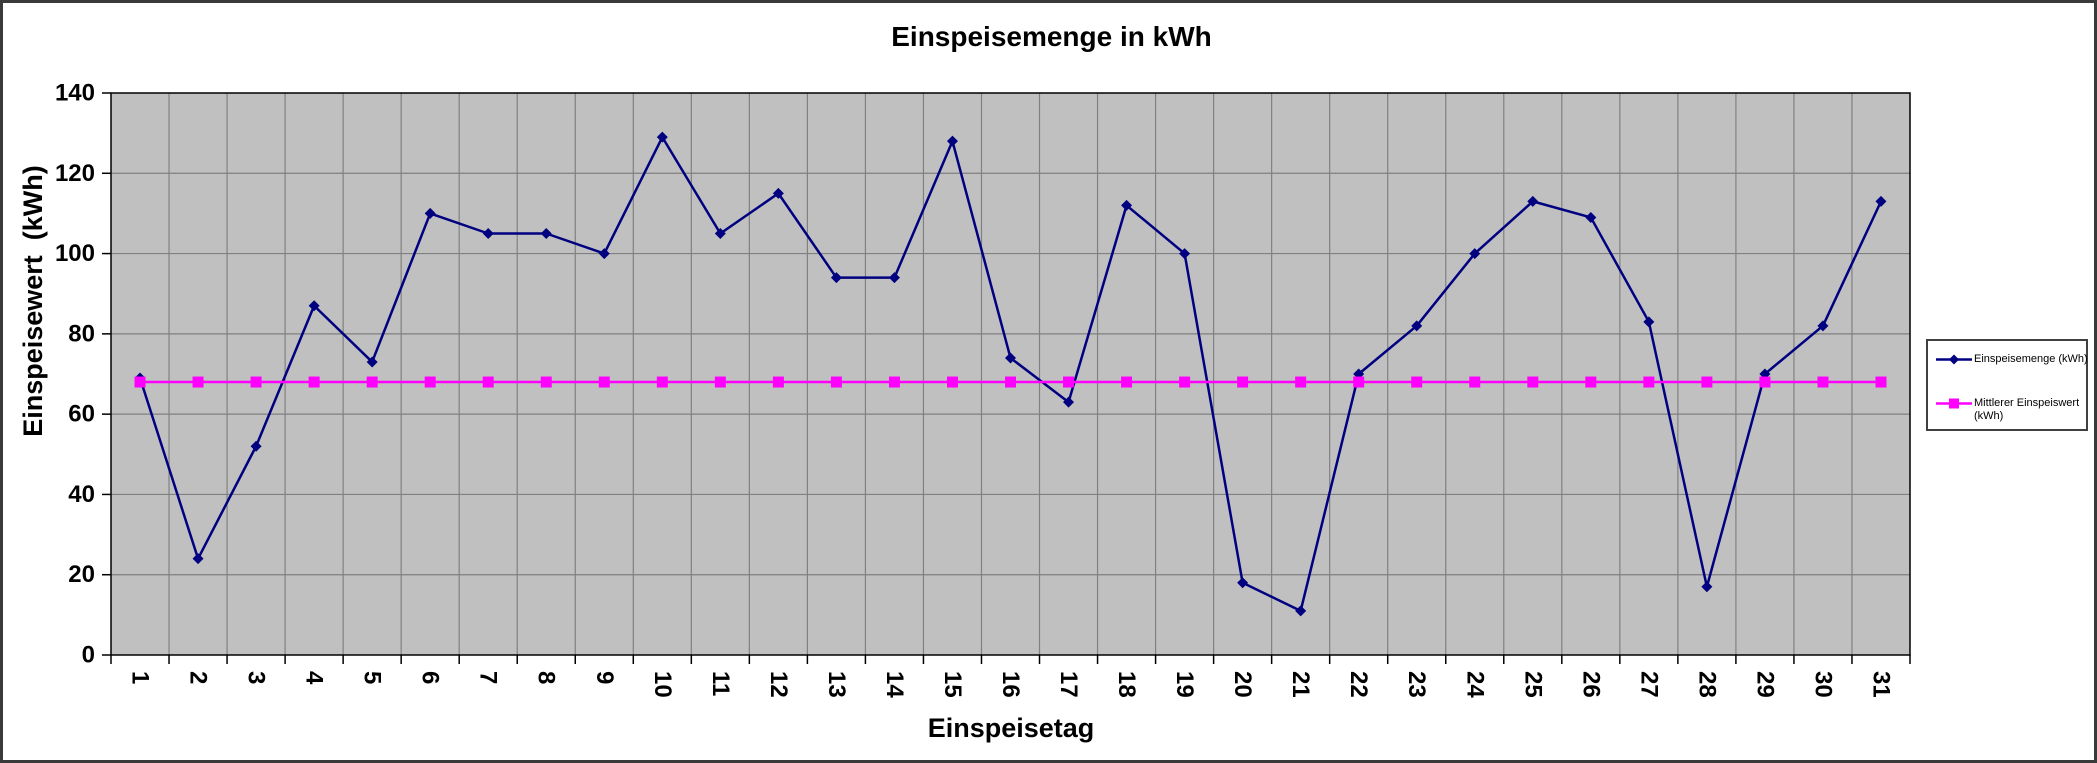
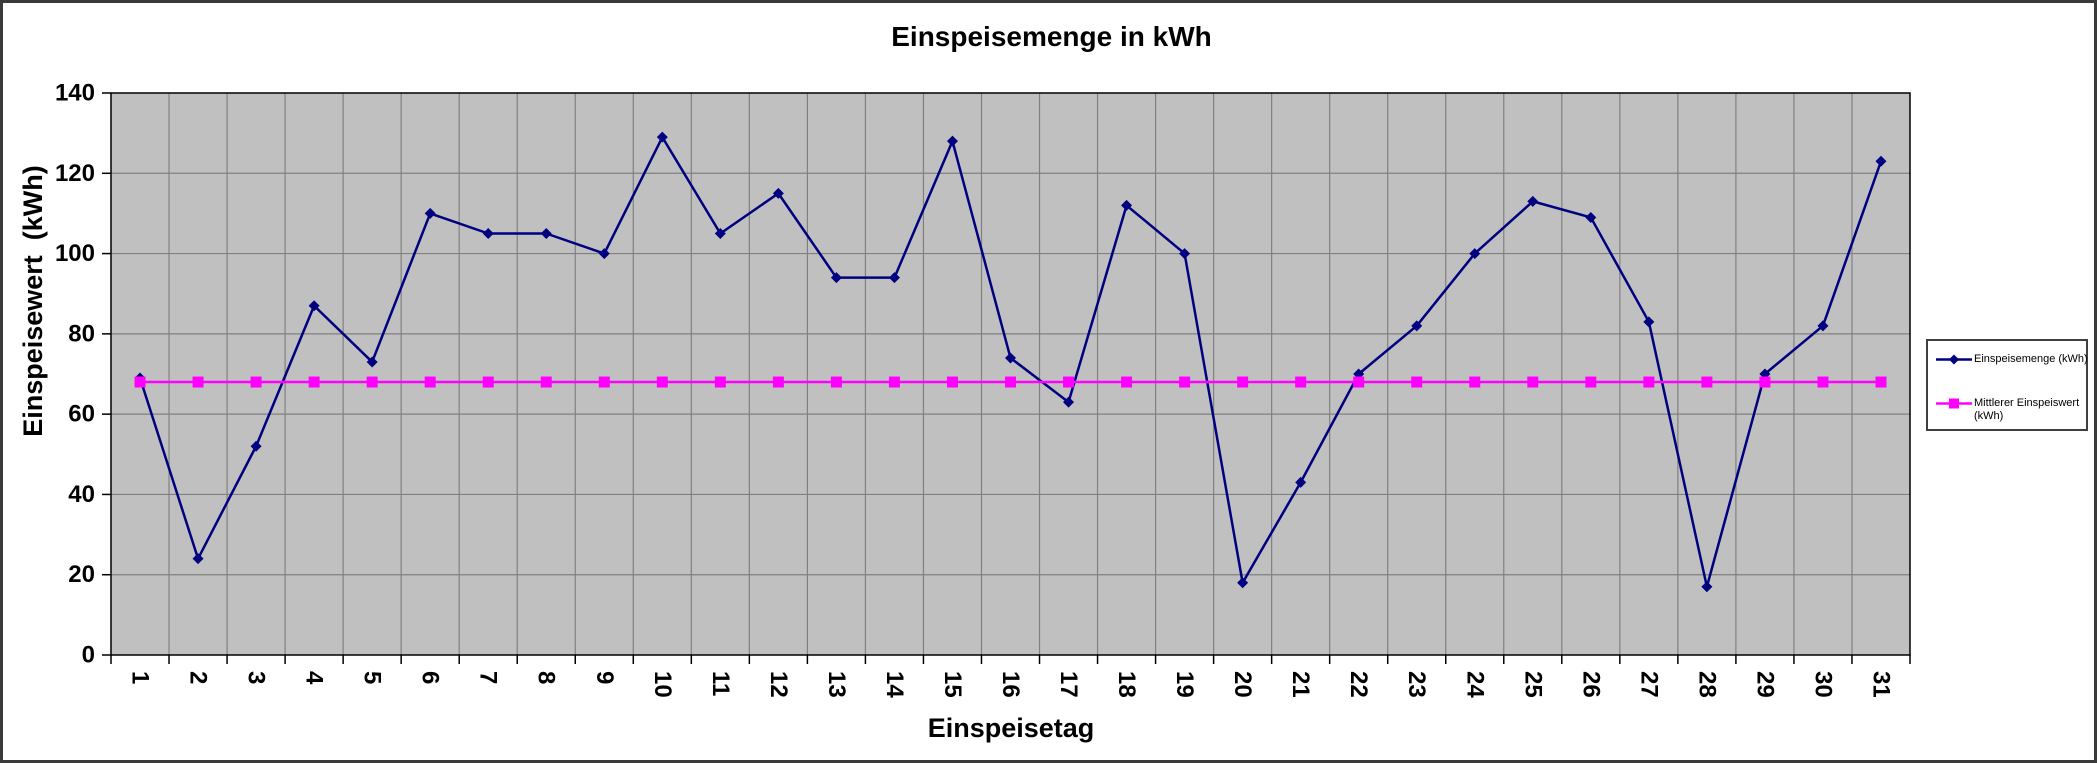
Einspeisemenge (kWh)/21: 11 -> 43
Einspeisemenge (kWh)/31: 113 -> 123
